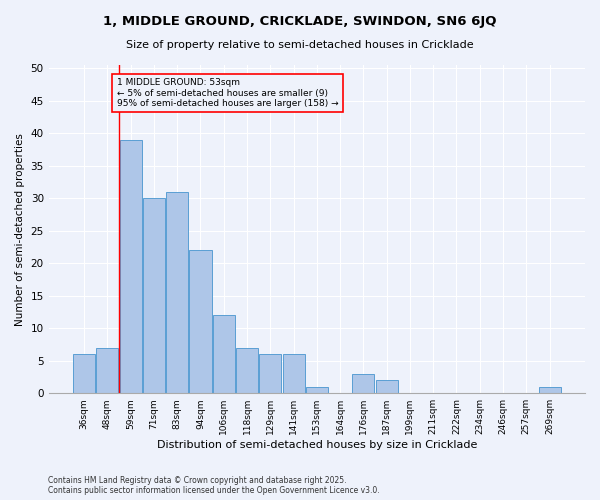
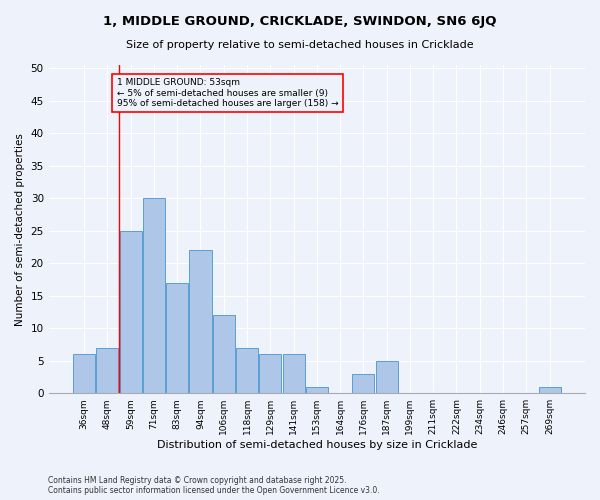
59sqm: 39 -> 25
83sqm: 31 -> 17
187sqm: 2 -> 5
